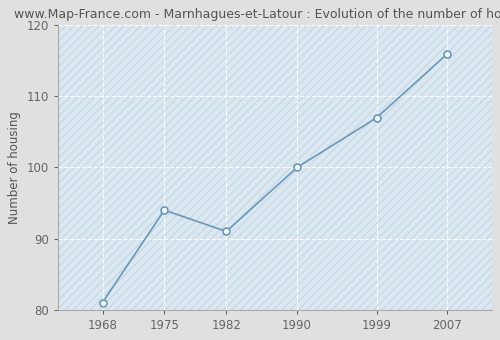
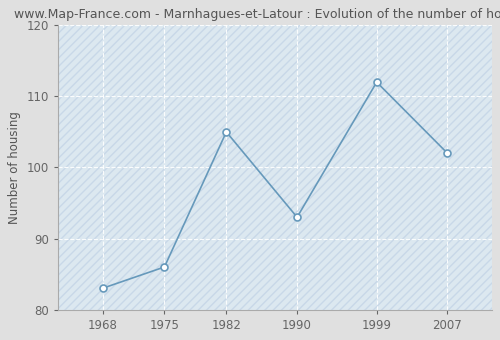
1968: 81 -> 83
1975: 94 -> 86
1982: 91 -> 105
1990: 100 -> 93
1999: 107 -> 112
2007: 116 -> 102
